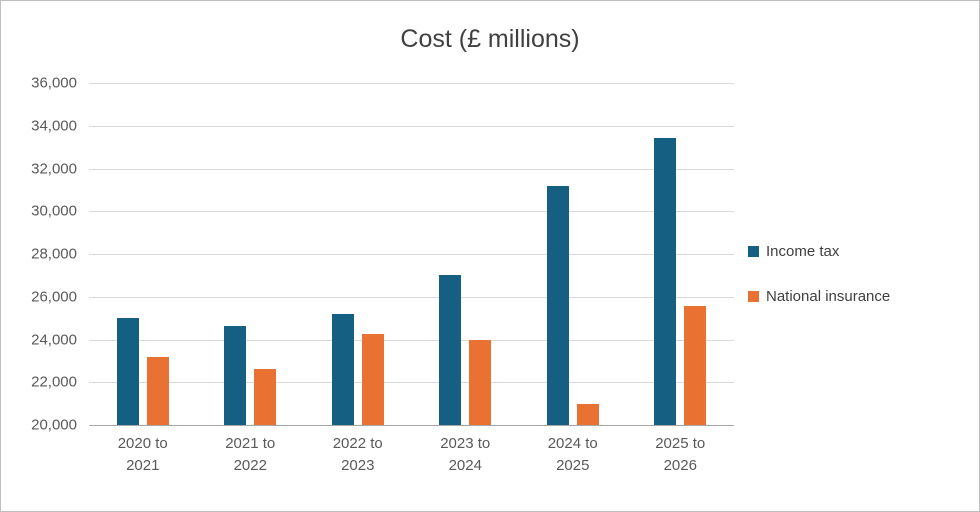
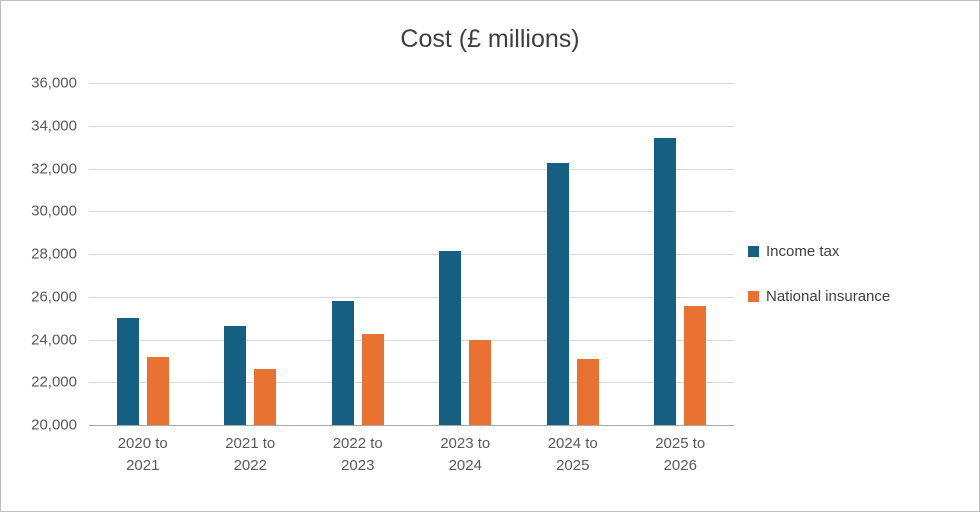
Income tax/2022 to 2023: 25200 -> 25800
Income tax/2023 to 2024: 27000 -> 28200
Income tax/2024 to 2025: 31200 -> 32200
National insurance/2024 to 2025: 21000 -> 23100
